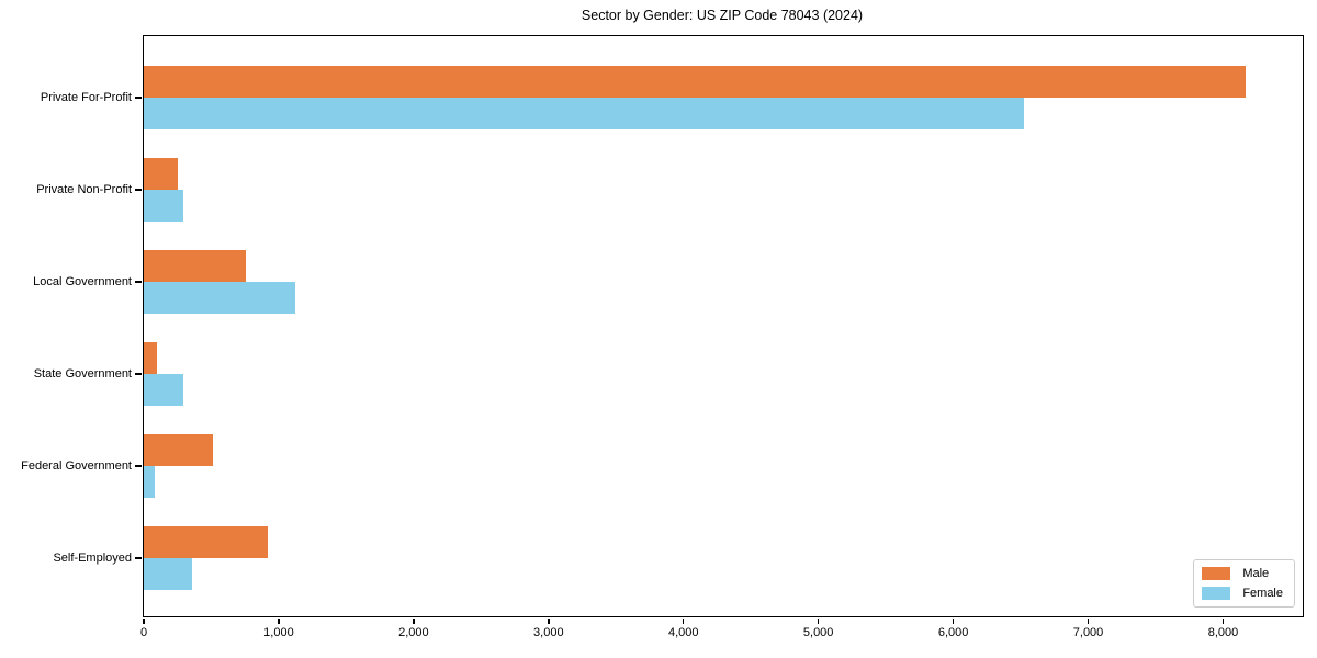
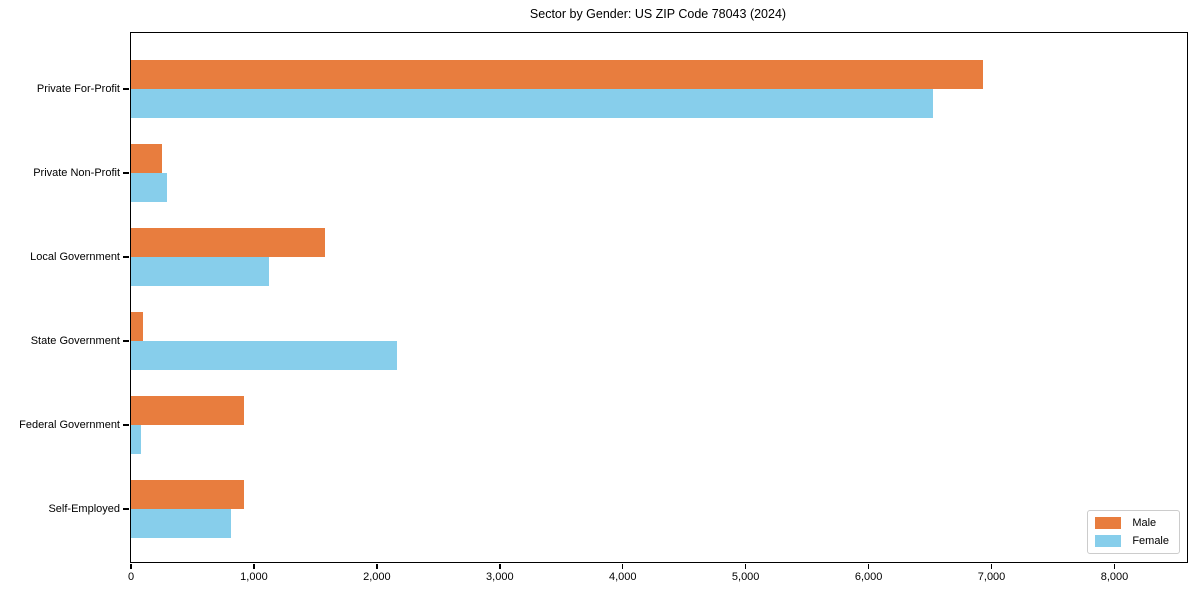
Male/Private For-Profit: 8170 -> 6930
Male/Local Government: 760 -> 1580
Female/State Government: 290 -> 2160
Male/Federal Government: 510 -> 920
Female/Self-Employed: 360 -> 810
